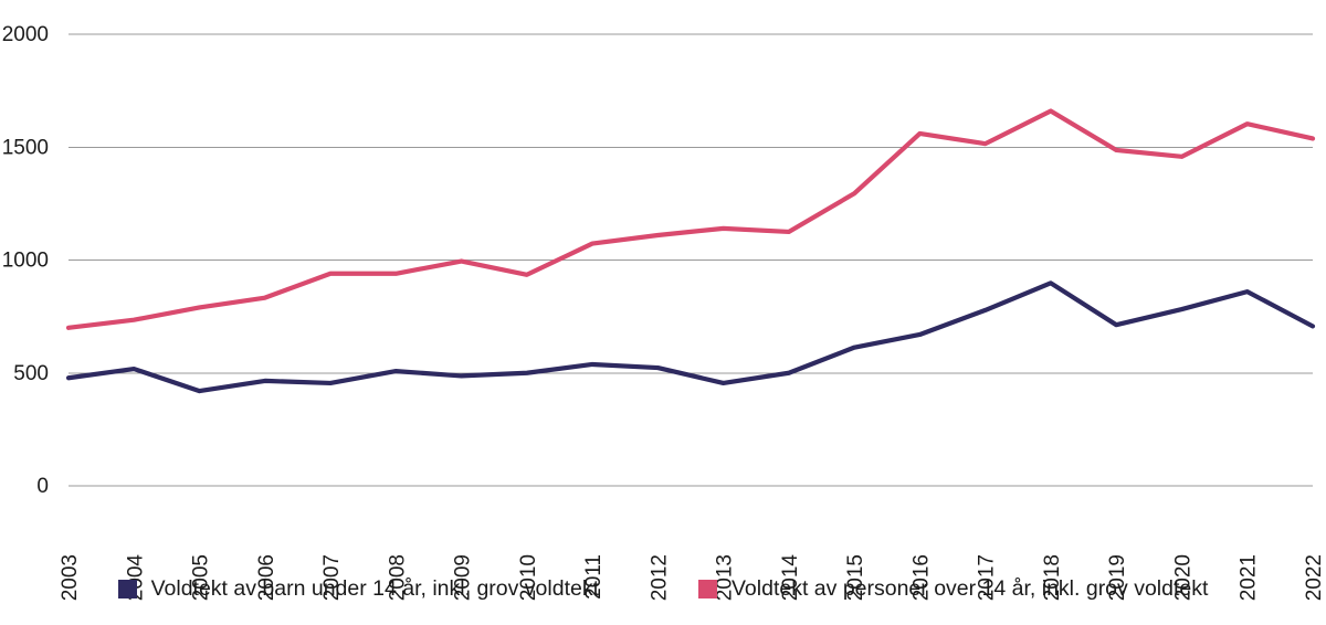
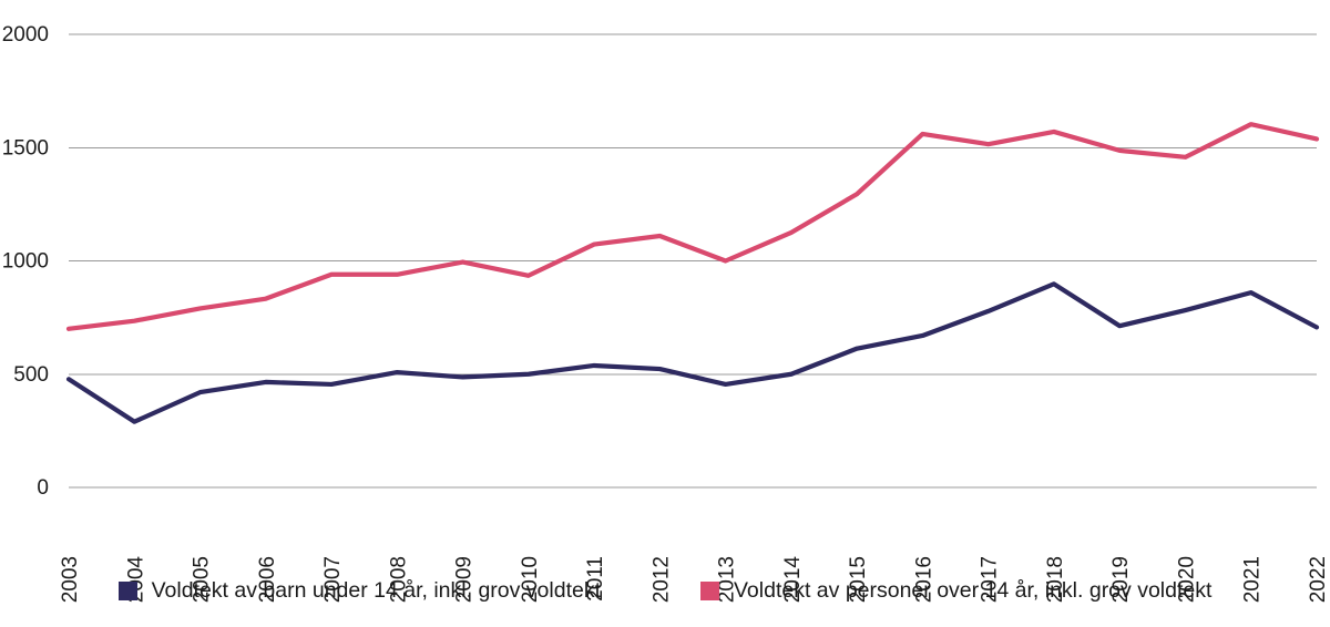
Voldtekt av barn under 14 år, inkl. grov voldtekt/2004: 520 -> 290
Voldtekt av personer over 14 år, inkl. grov voldtekt/2013: 1140 -> 1000
Voldtekt av personer over 14 år, inkl. grov voldtekt/2018: 1660 -> 1570
